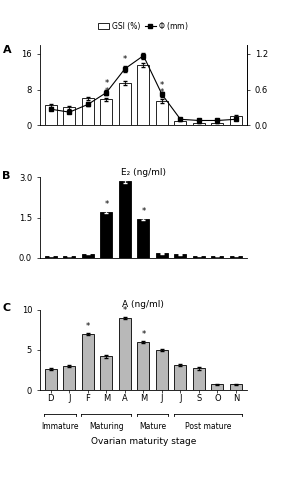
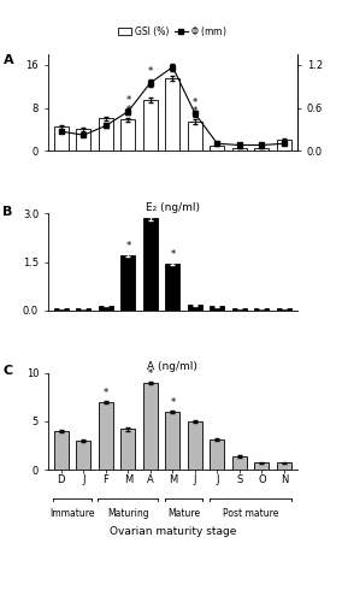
A (ng/ml)/D: 2.6 -> 4.0
A (ng/ml)/S: 2.7 -> 1.4
